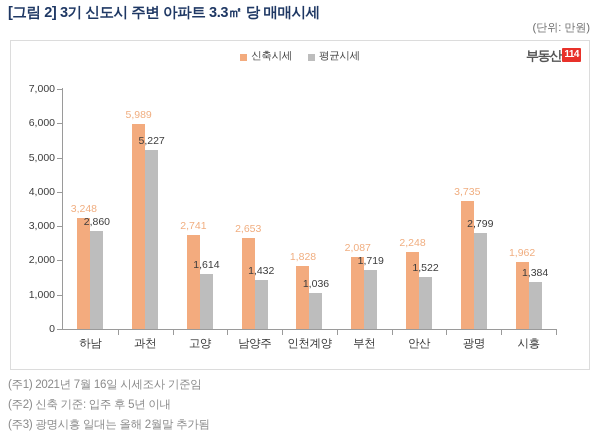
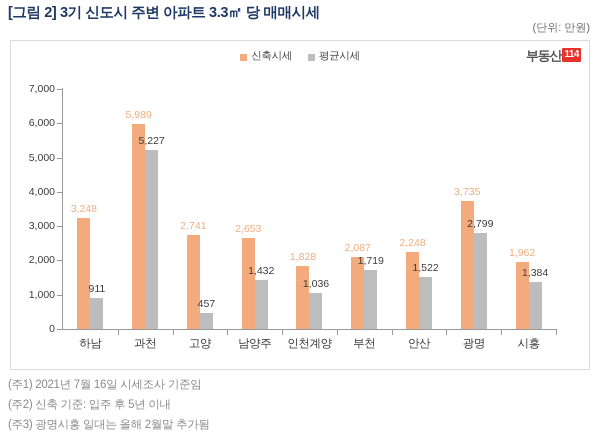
평균시세/하남: 2,860 -> 911
평균시세/고양: 1,614 -> 457
